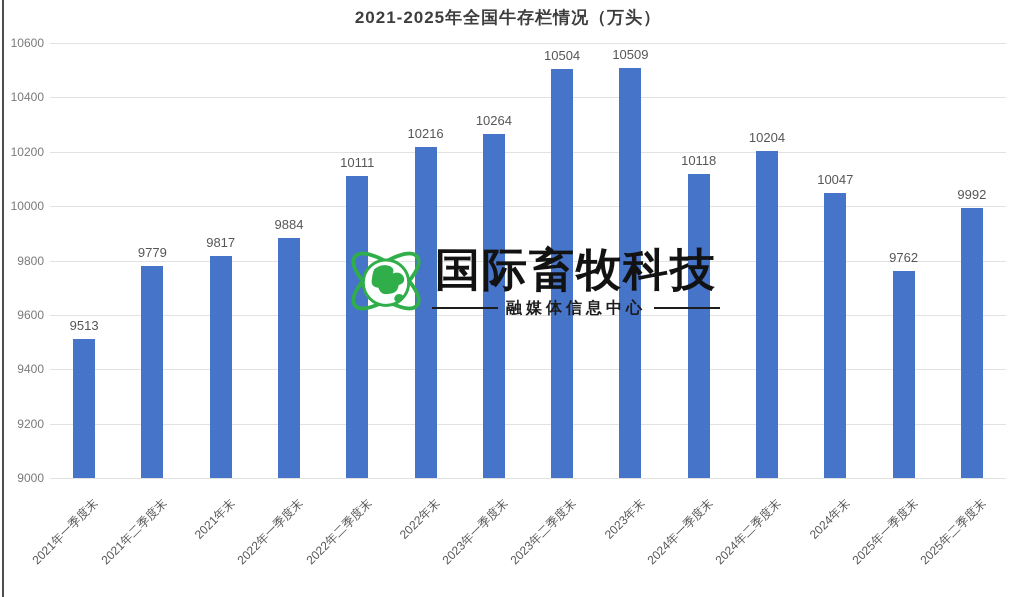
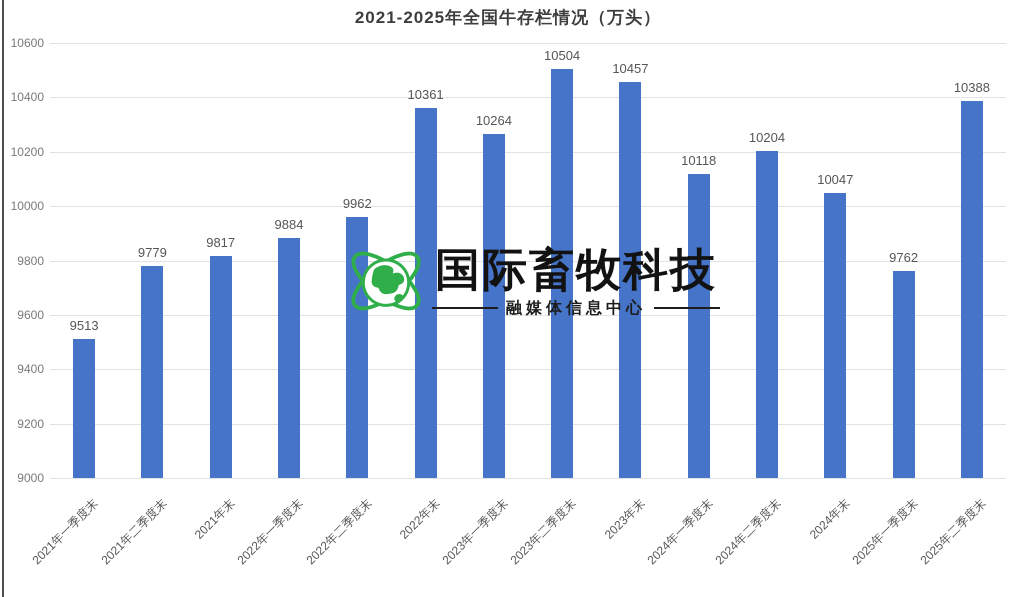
2022年二季度末: 10111 -> 9962
2022年末: 10216 -> 10361
2023年末: 10509 -> 10457
2025年二季度末: 9992 -> 10388
